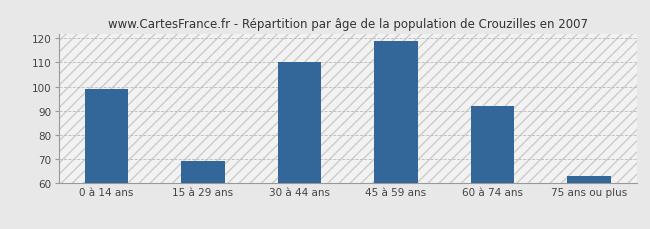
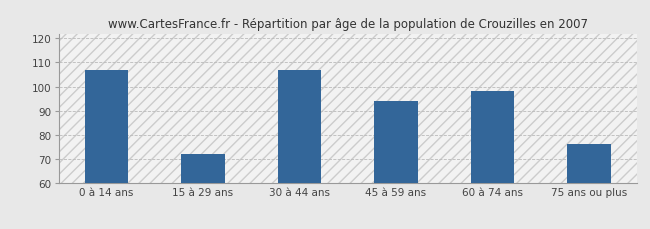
0 à 14 ans: 99 -> 107
15 à 29 ans: 69 -> 72
30 à 44 ans: 110 -> 107
45 à 59 ans: 119 -> 94
60 à 74 ans: 92 -> 98
75 ans ou plus: 63 -> 76
